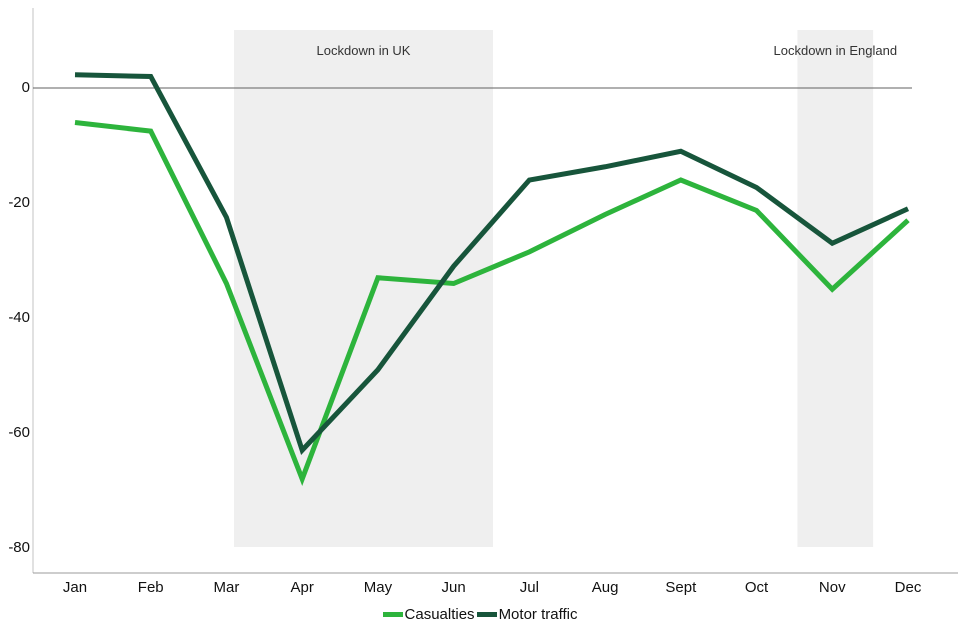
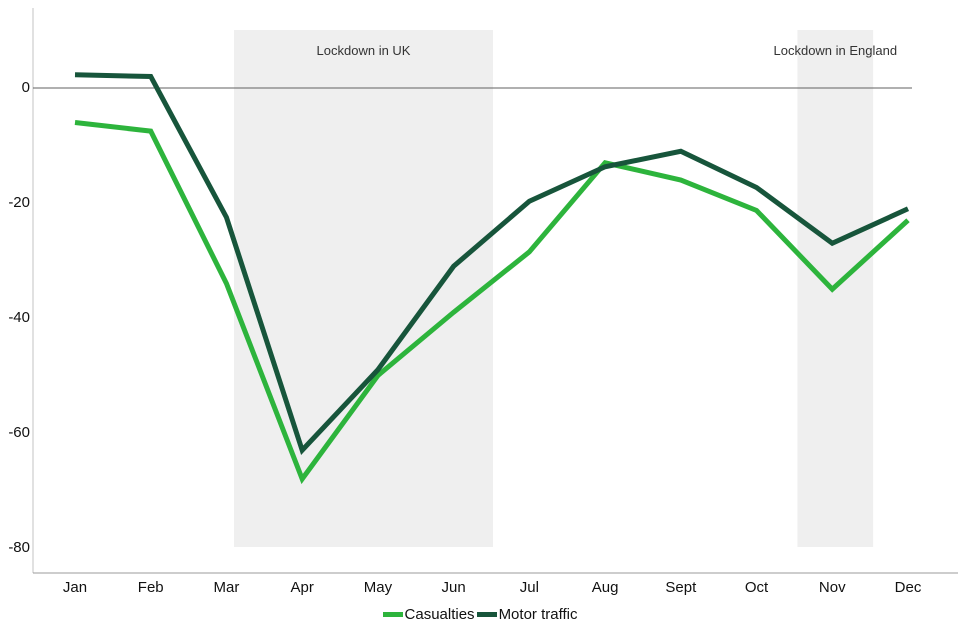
Casualties/May: -33 -> -50
Casualties/Jun: -34 -> -39
Motor traffic/Jul: -16 -> -20
Casualties/Aug: -22 -> -13
